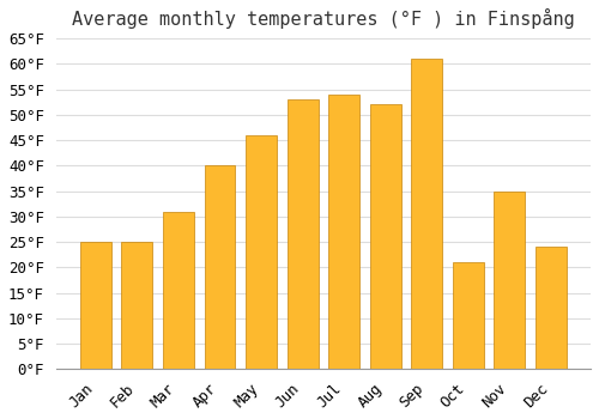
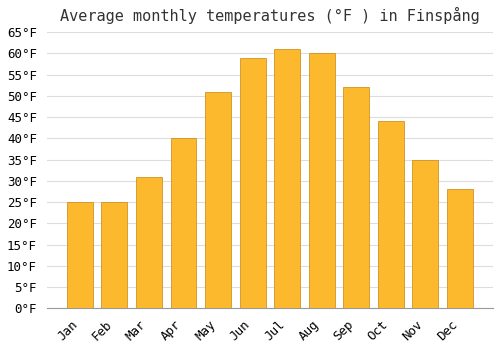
May: 46°F -> 51°F
Jun: 53°F -> 59°F
Jul: 54°F -> 61°F
Aug: 52°F -> 60°F
Sep: 61°F -> 52°F
Oct: 21°F -> 44°F
Dec: 24°F -> 28°F
